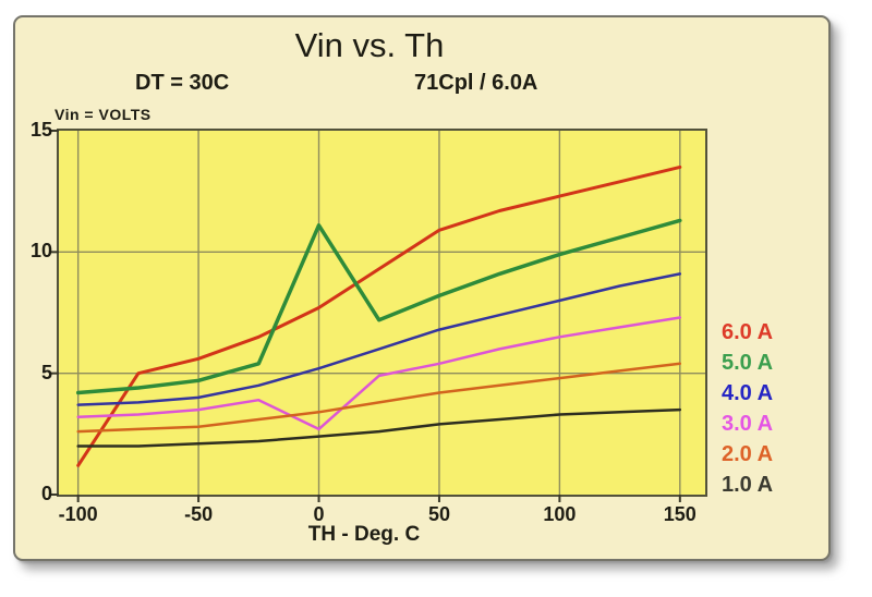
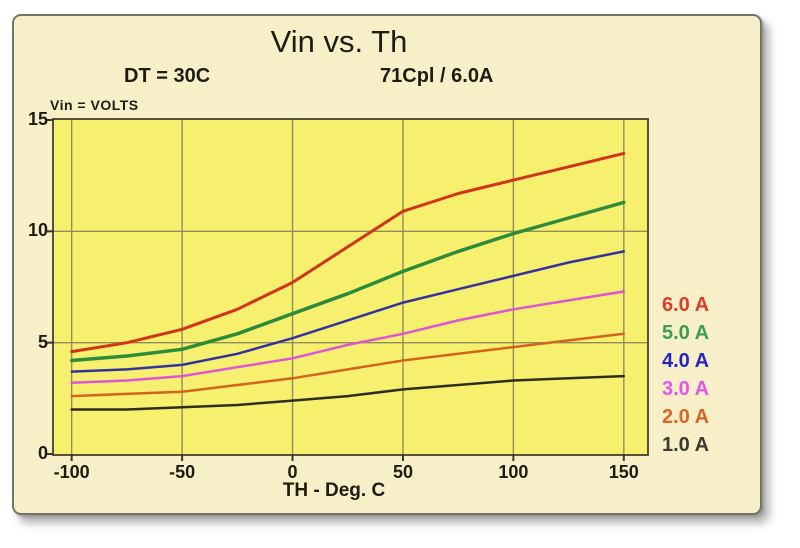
6.0 A/-100: 1.2 -> 4.6
5.0 A/0: 11.1 -> 6.3
3.0 A/0: 2.7 -> 4.3
